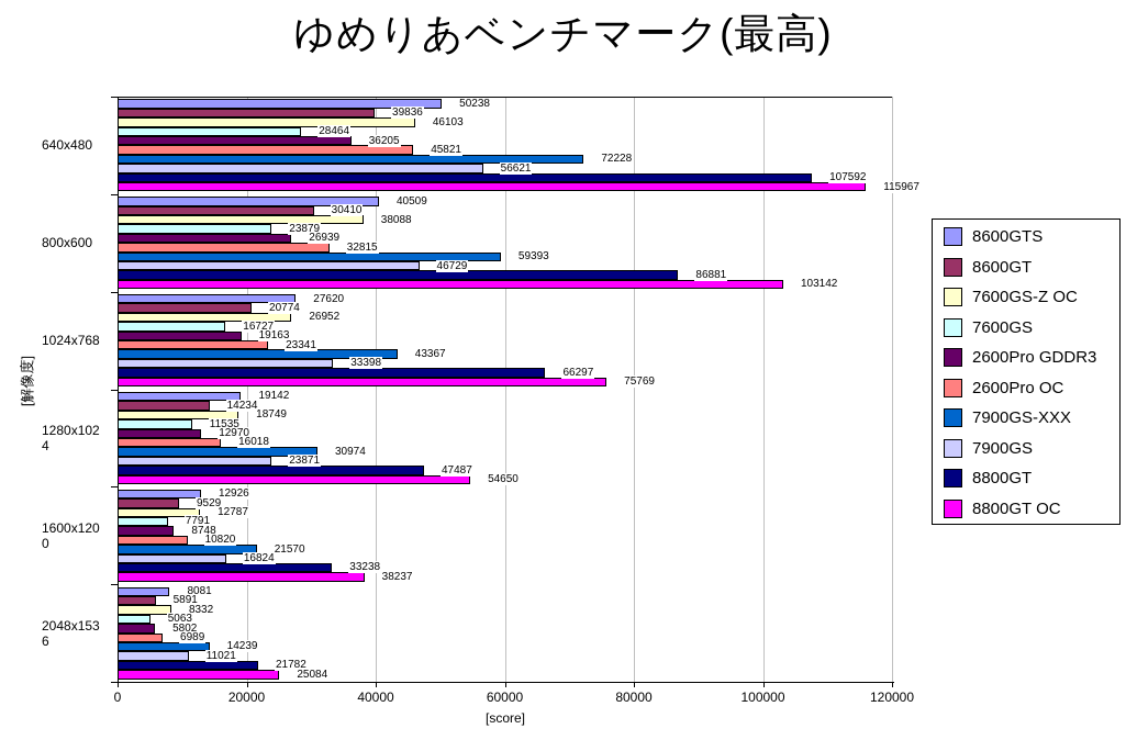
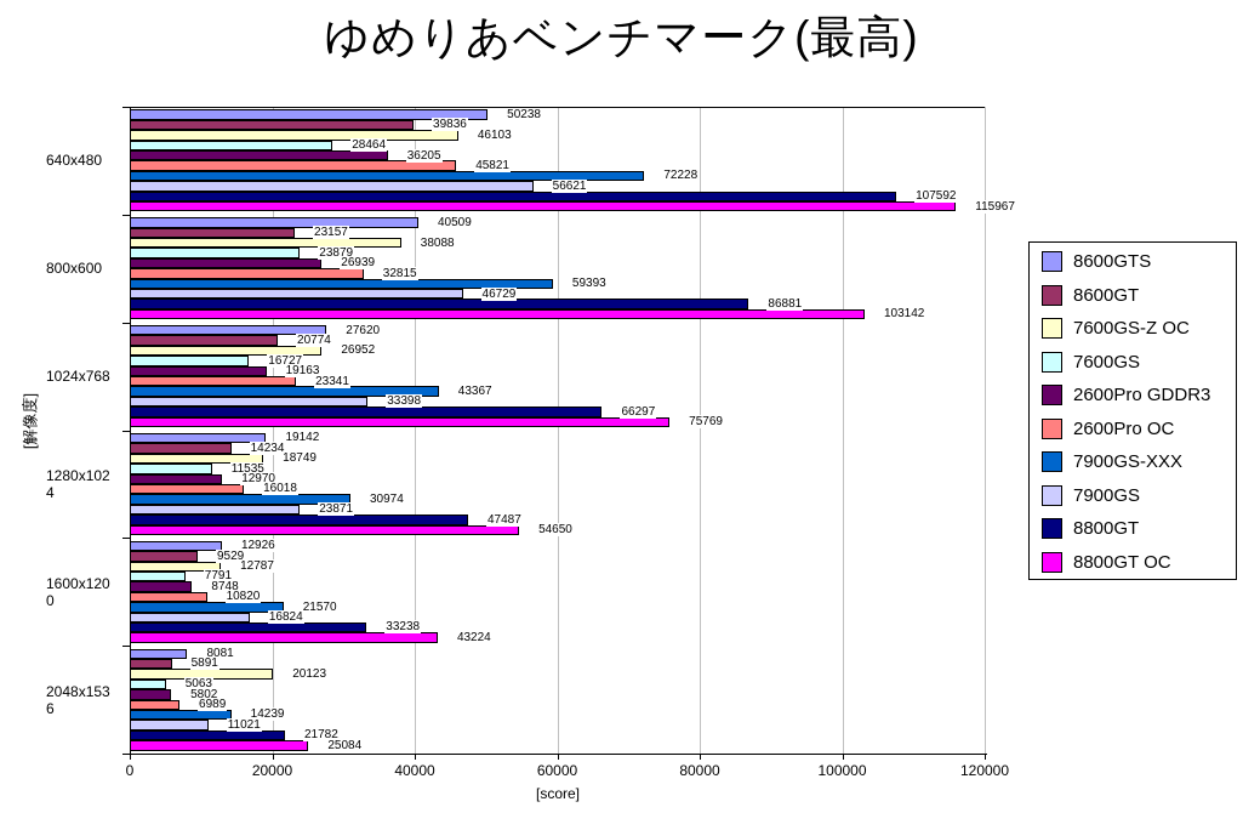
8600GT/800x600: 30410 -> 23157
8800GT OC/1600x1200: 38237 -> 43224
7600GS-Z OC/2048x1536: 8332 -> 20123
